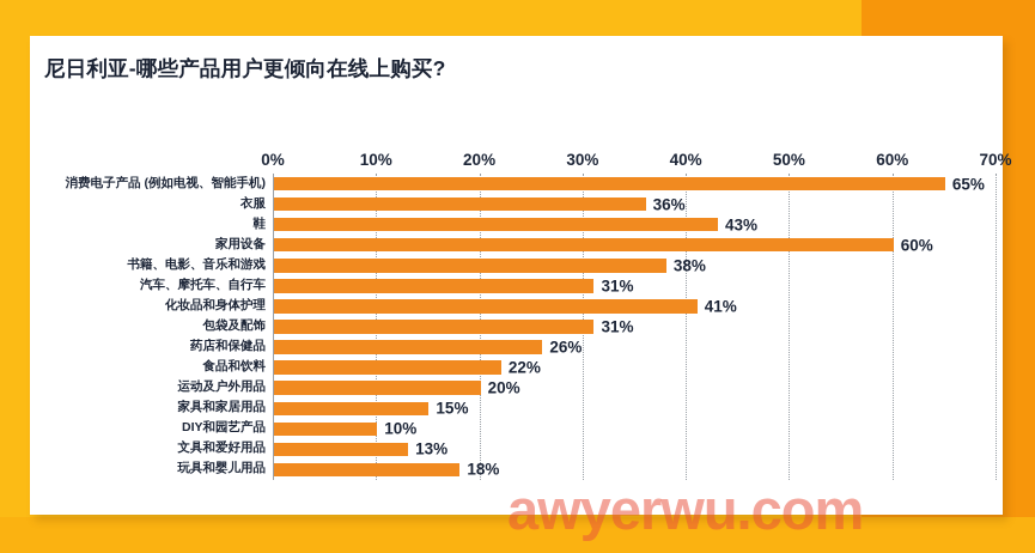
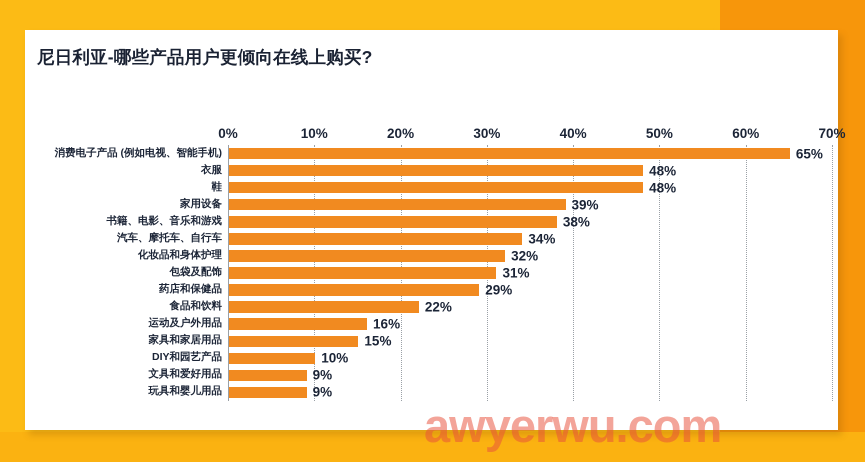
衣服: 36% -> 48%
鞋: 43% -> 48%
家用设备: 60% -> 39%
汽车、摩托车、自行车: 31% -> 34%
化妆品和身体护理: 41% -> 32%
药店和保健品: 26% -> 29%
运动及户外用品: 20% -> 16%
文具和爱好用品: 13% -> 9%
玩具和婴儿用品: 18% -> 9%
